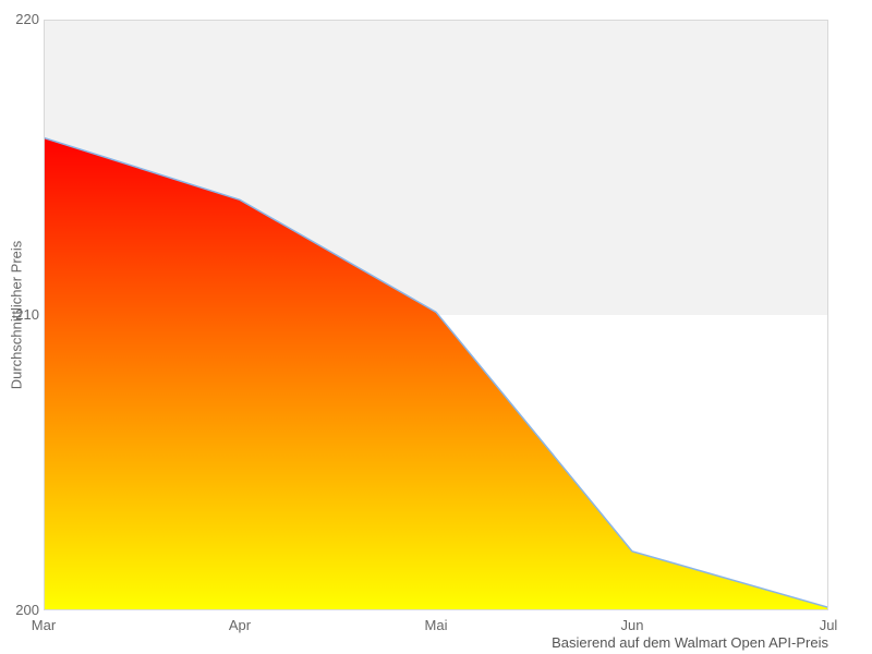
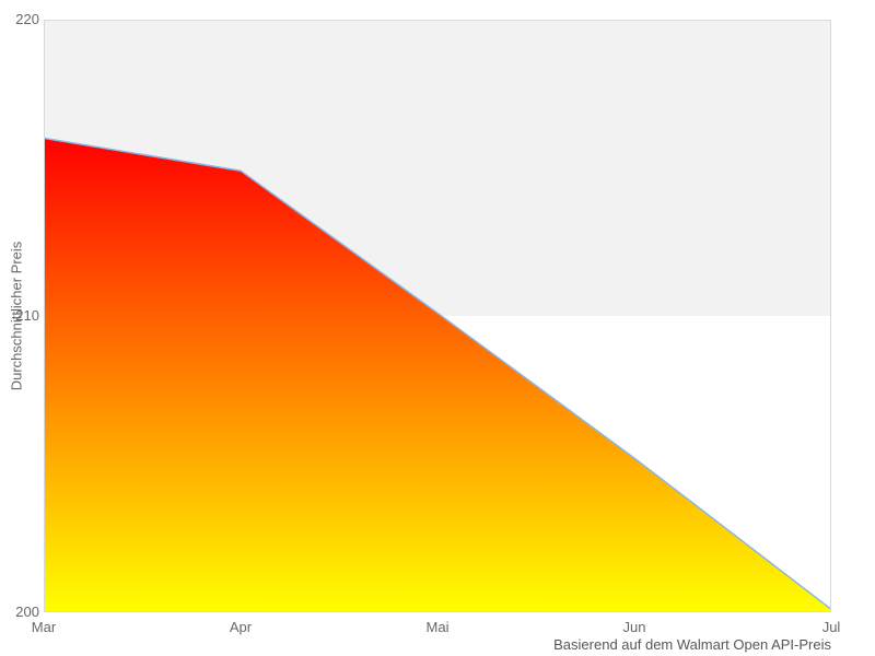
Apr: 213.9 -> 214.9
Jun: 202.0 -> 205.2
